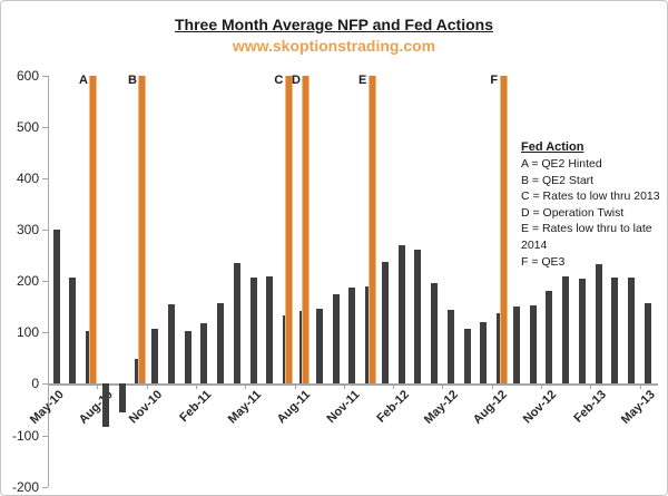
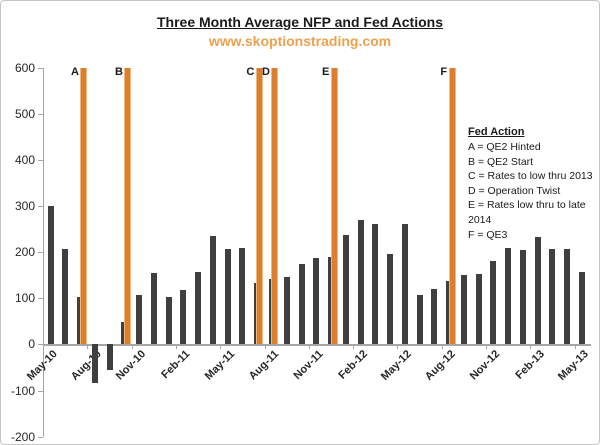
May-12: 140 -> 260
